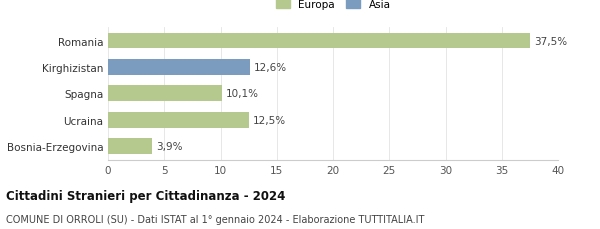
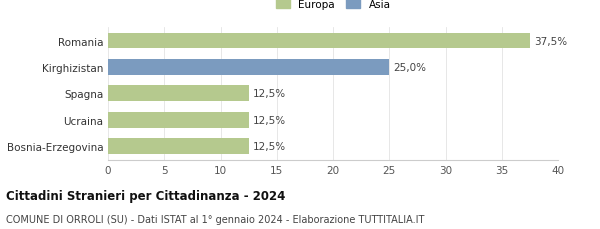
Kirghizistan: 12,6% -> 25,0%
Spagna: 10,1% -> 12,5%
Bosnia-Erzegovina: 3,9% -> 12,5%
